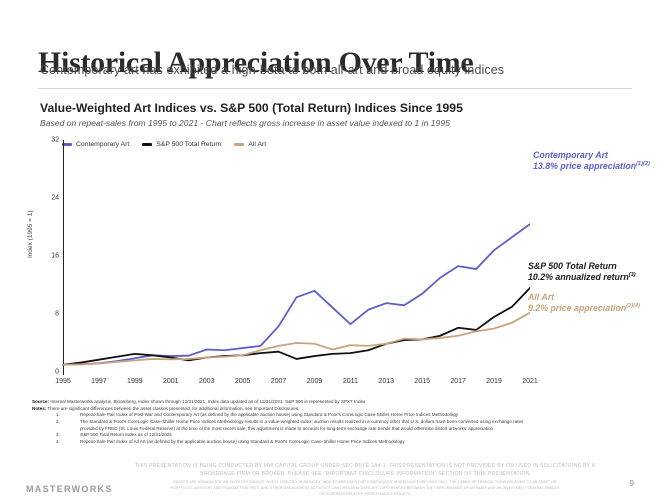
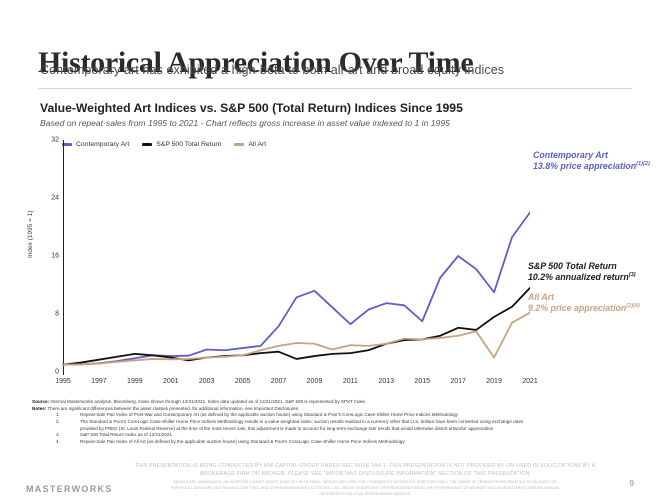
Contemporary Art/2015: 11 -> 7
Contemporary Art/2017: 15 -> 16
Contemporary Art/2019: 17 -> 11
All Art/2019: 6 -> 2
Contemporary Art/2021: 20 -> 22
